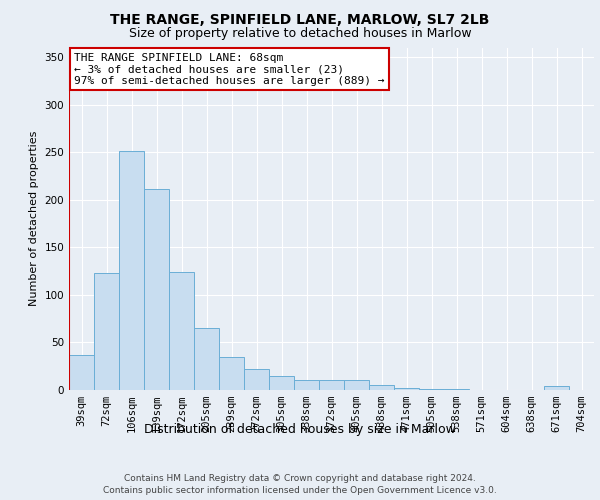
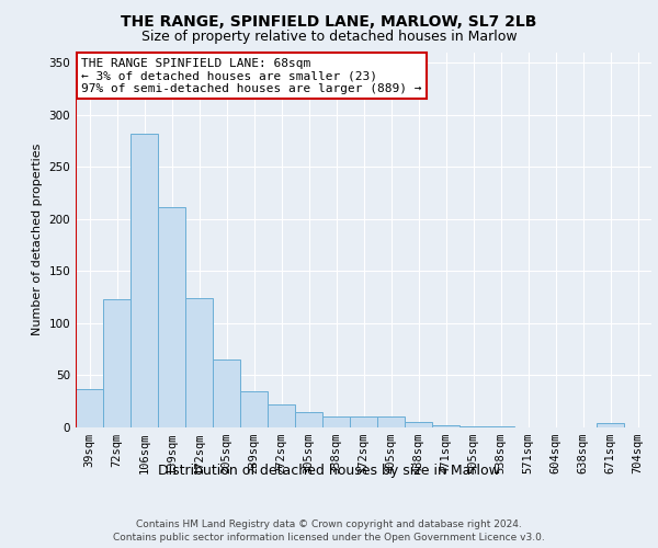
106sqm: 251 -> 282
